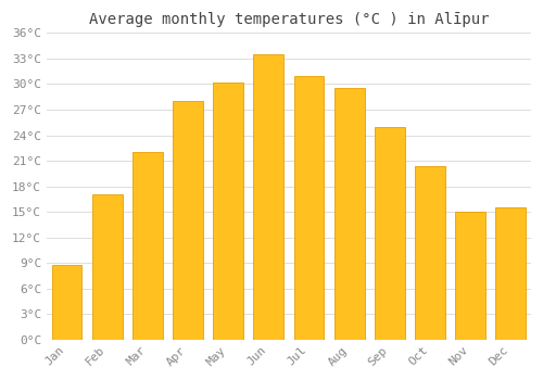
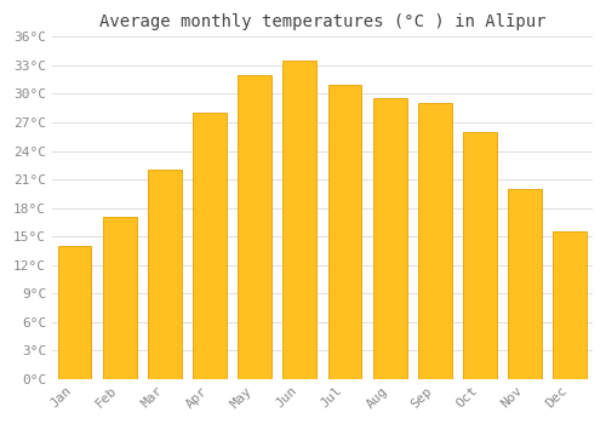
Jan: 8.8°C -> 14.0°C
May: 30.2°C -> 32.0°C
Sep: 25.0°C -> 29.0°C
Oct: 20.4°C -> 26.0°C
Nov: 15.0°C -> 20.0°C
